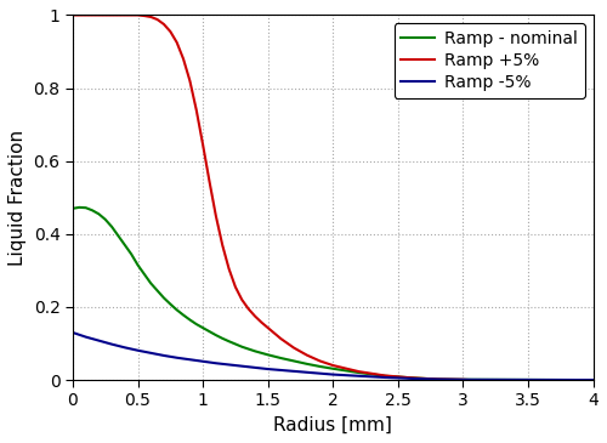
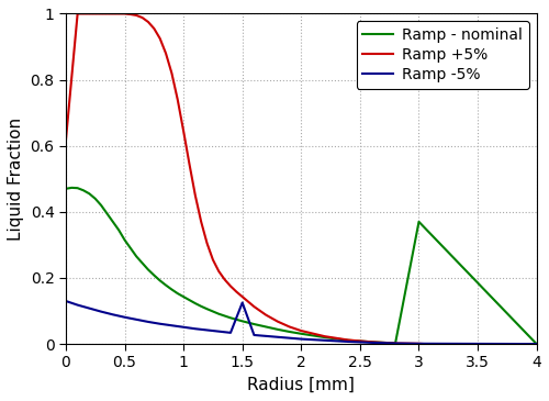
Ramp +5%/0: 1.000 -> 0.615
Ramp -5%/1.5: 0.030 -> 0.125
Ramp - nominal/3: 0.001 -> 0.370
